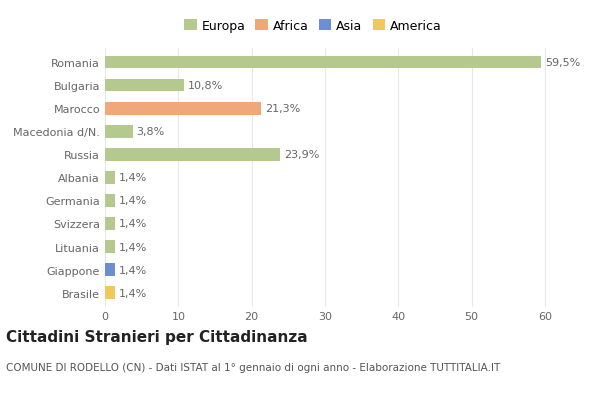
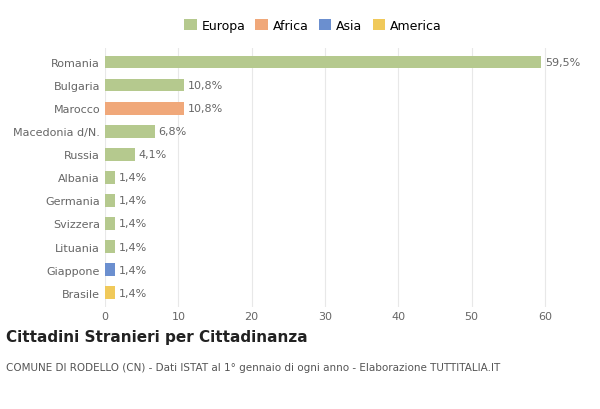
Marocco: 21,3% -> 10,8%
Macedonia d/N.: 3,8% -> 6,8%
Russia: 23,9% -> 4,1%
